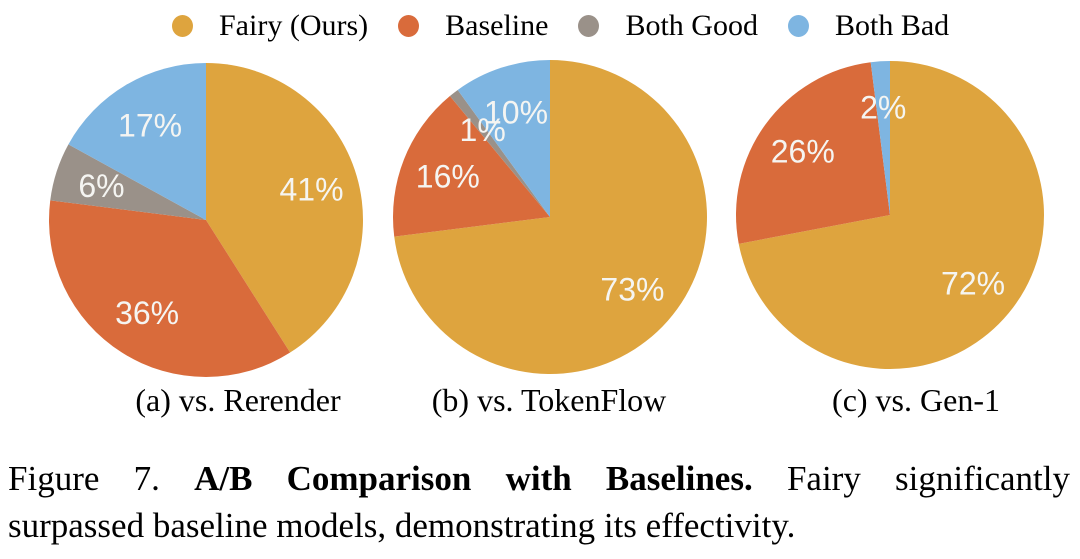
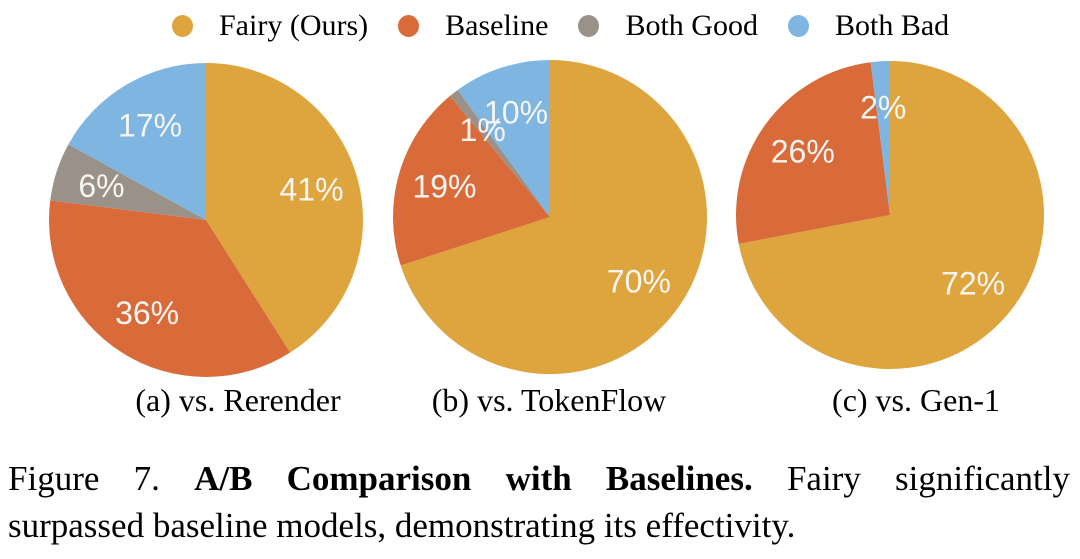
(b) vs. TokenFlow/Fairy (Ours): 73% -> 70%
(b) vs. TokenFlow/Baseline: 16% -> 19%
